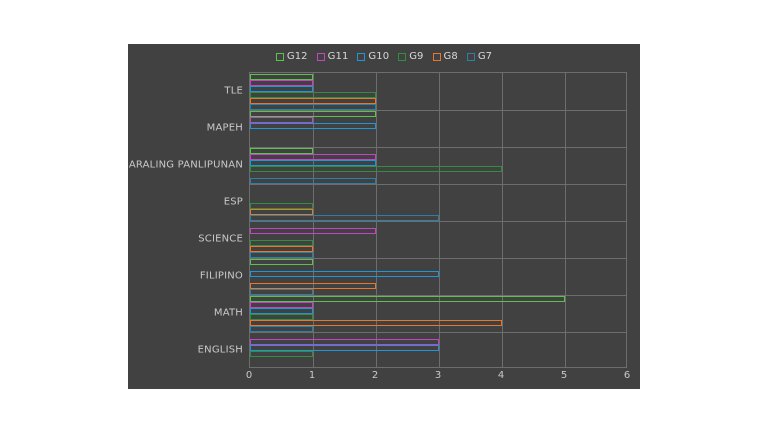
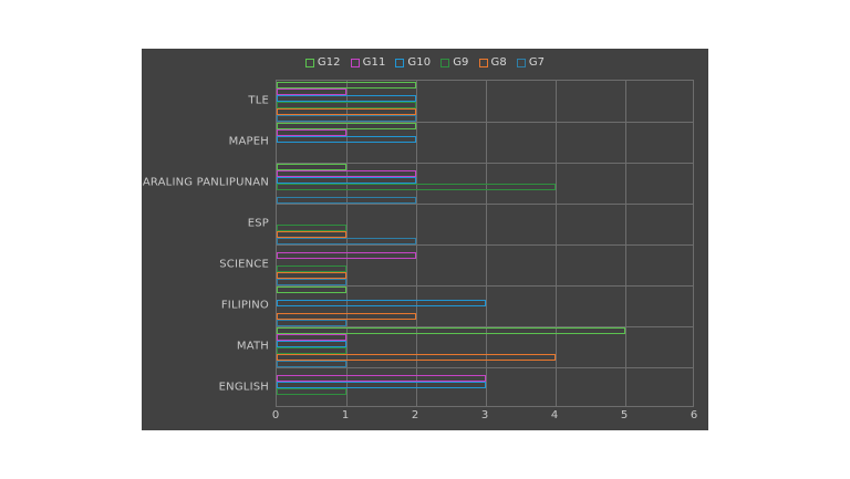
G12/TLE: 1 -> 2
G10/TLE: 1 -> 2
G7/ESP: 3 -> 2
